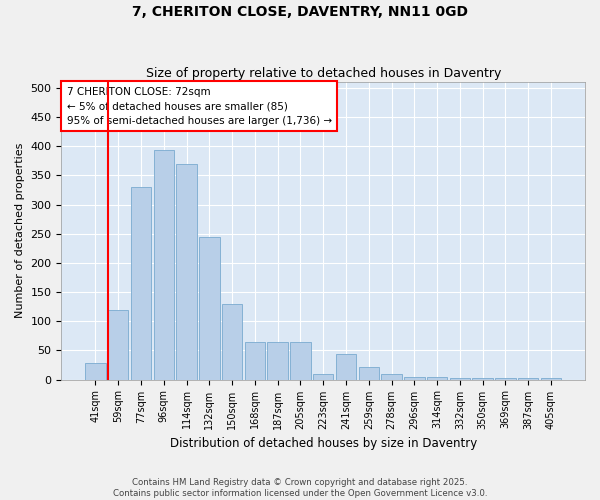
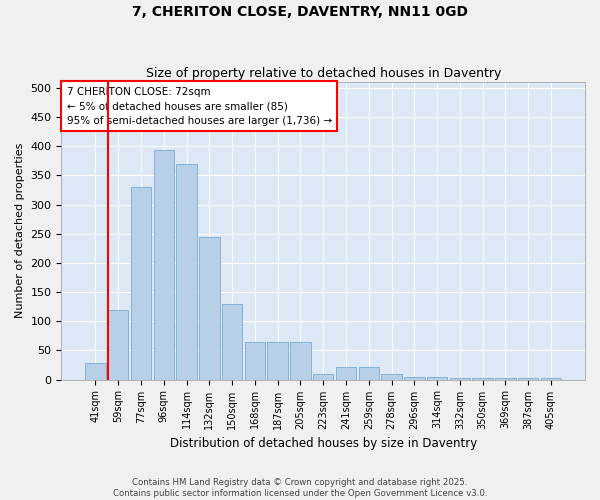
241sqm: 44 -> 22
